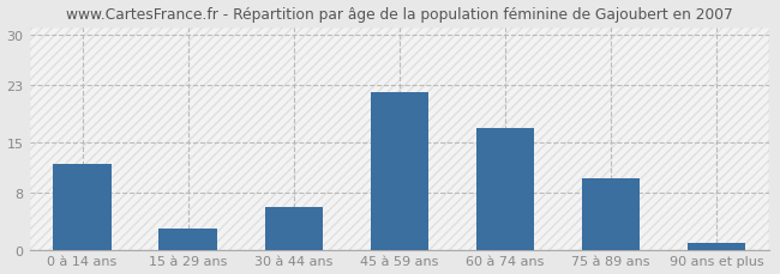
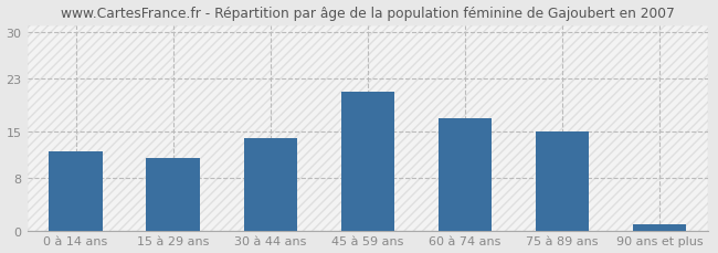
15 à 29 ans: 3 -> 11
30 à 44 ans: 6 -> 14
45 à 59 ans: 22 -> 21
75 à 89 ans: 10 -> 15
